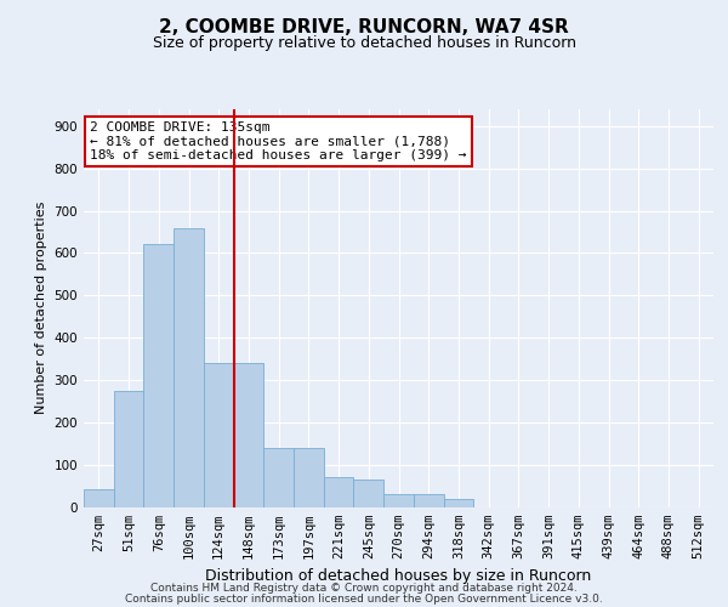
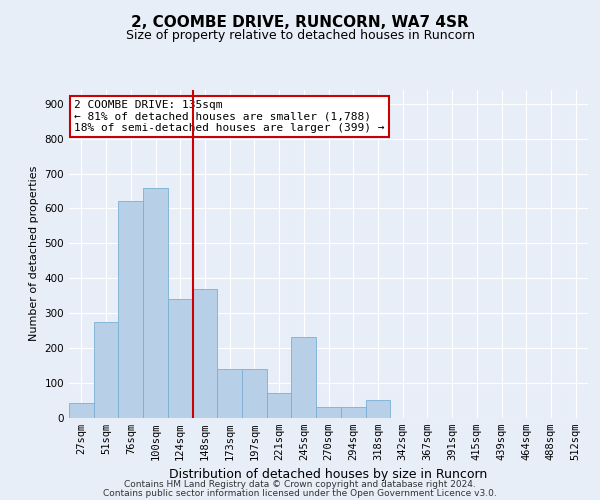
148sqm: 340 -> 370
245sqm: 65 -> 230
318sqm: 20 -> 50
